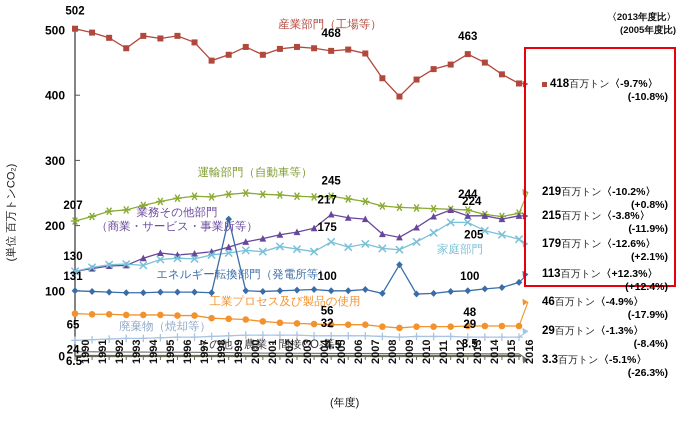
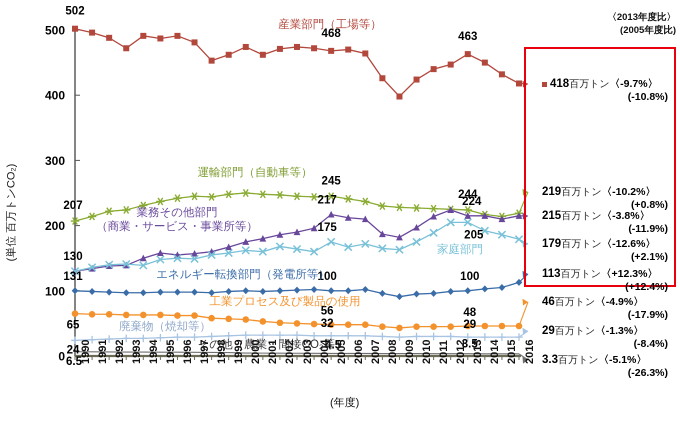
エネルギー転換部門（発電所等）/1999: 210 -> 100
エネルギー転換部門（発電所等）/2009: 140 -> 90
